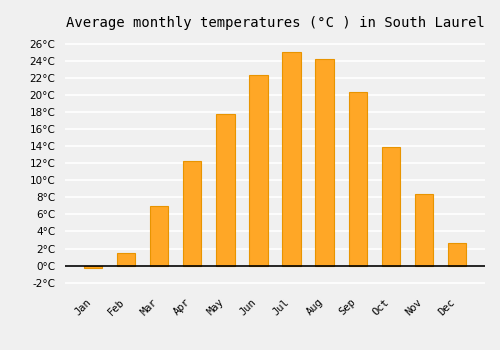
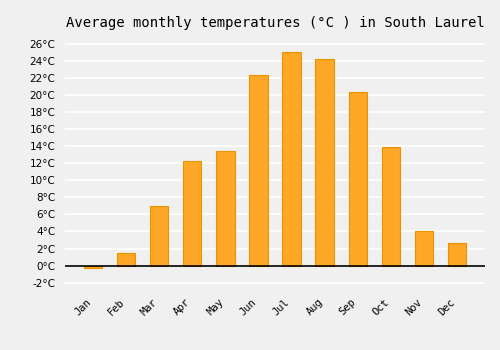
May: 17.8°C -> 13.4°C
Nov: 8.4°C -> 4.0°C
